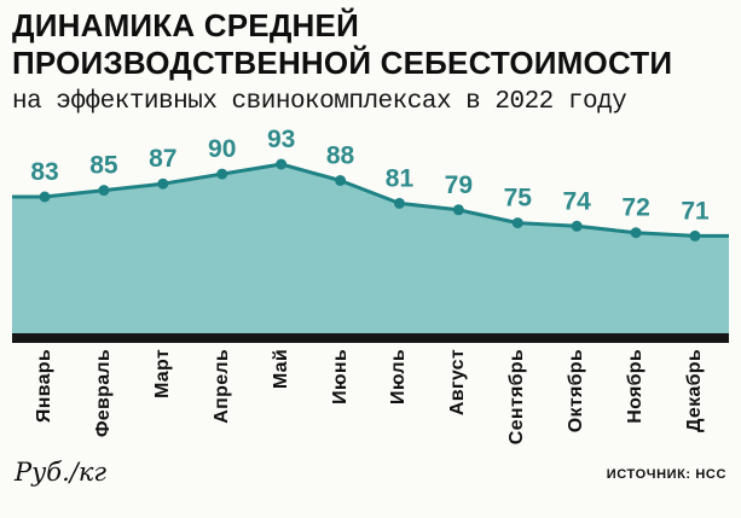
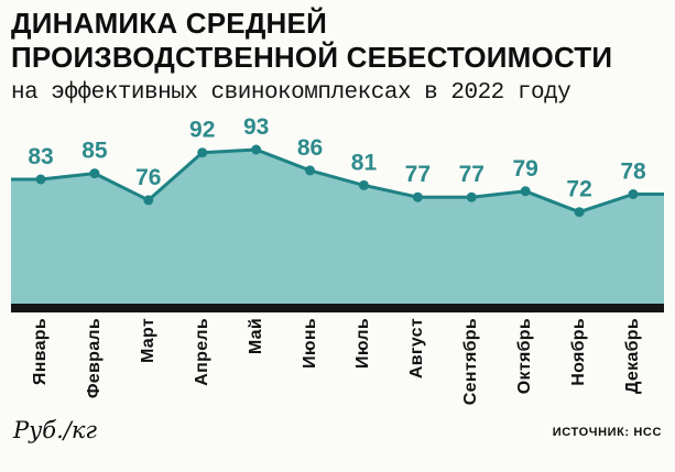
Март: 87 -> 76
Апрель: 90 -> 92
Июнь: 88 -> 86
Август: 79 -> 77
Сентябрь: 75 -> 77
Октябрь: 74 -> 79
Декабрь: 71 -> 78
